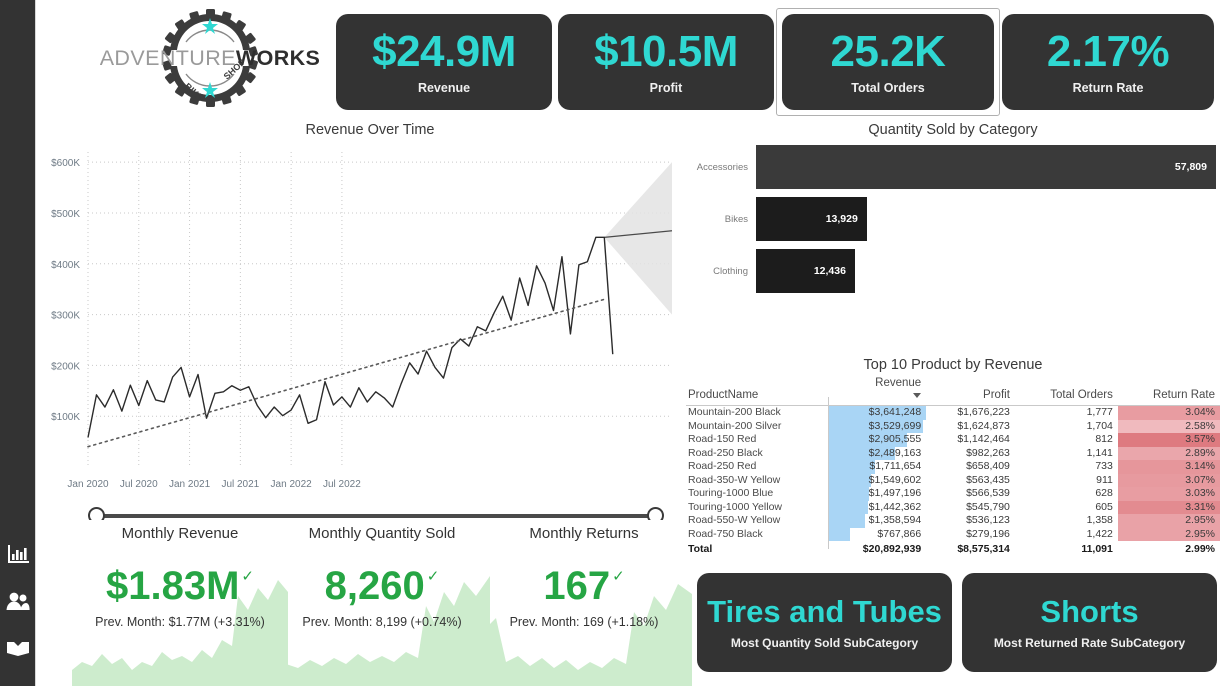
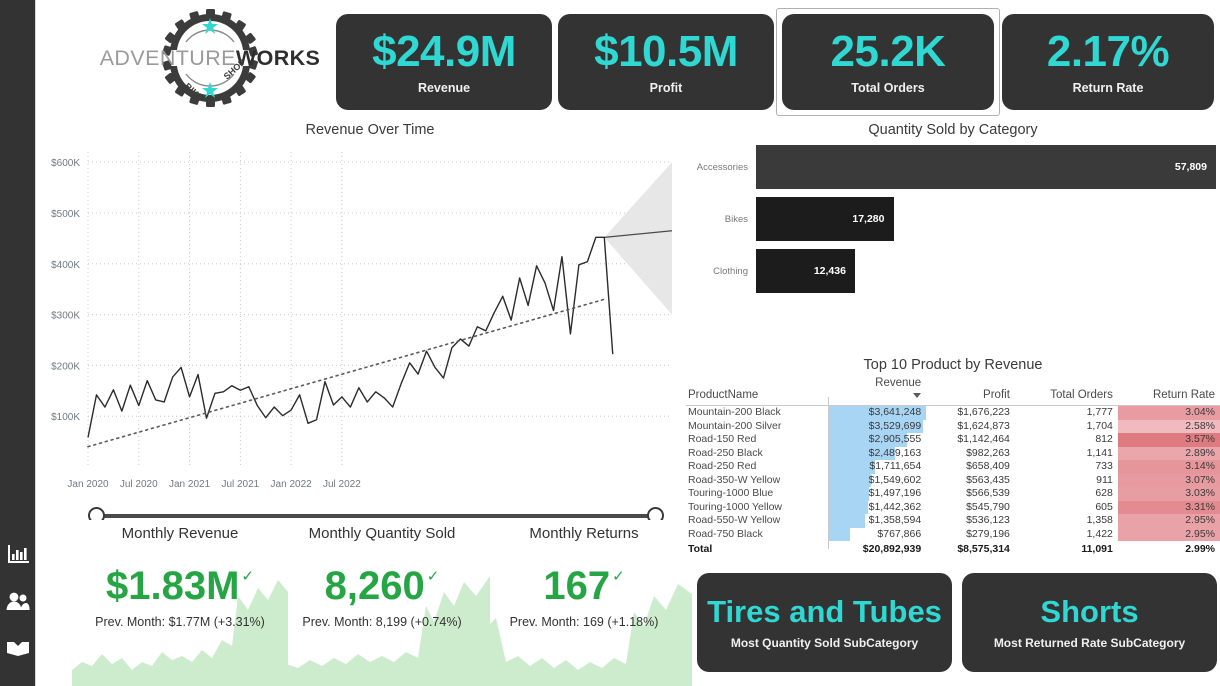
Quantity Sold by Category/Bikes: 13,929 -> 17,280
